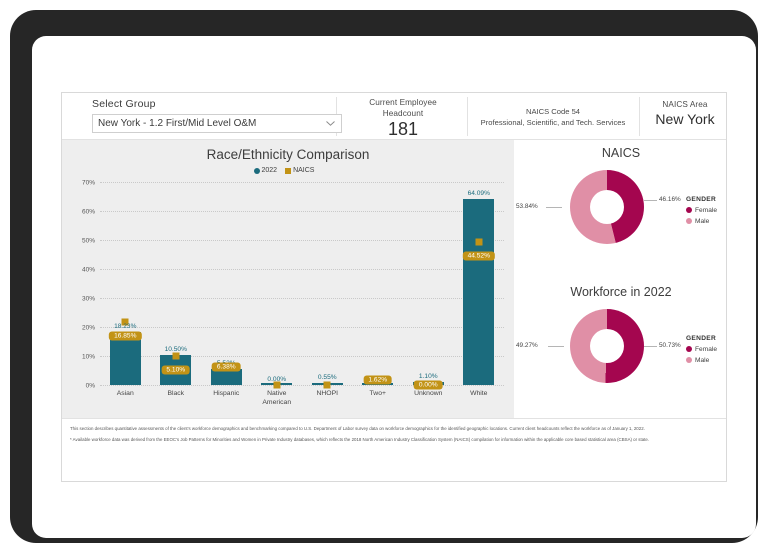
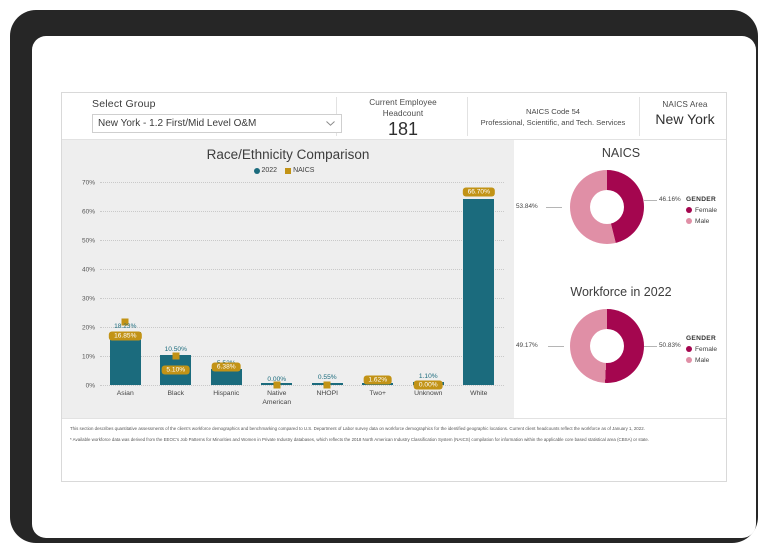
Race/Ethnicity Comparison/NAICS/White: 44.52% -> 66.70%
Workforce in 2022/Female: 50.73% -> 50.83%
Workforce in 2022/Male: 49.27% -> 49.17%
